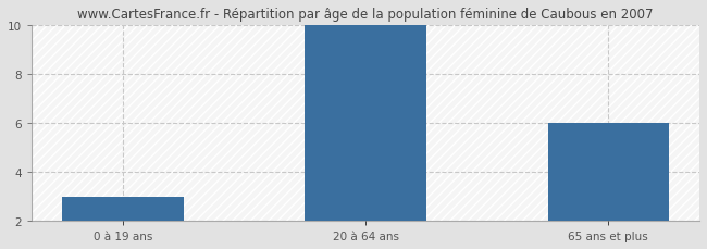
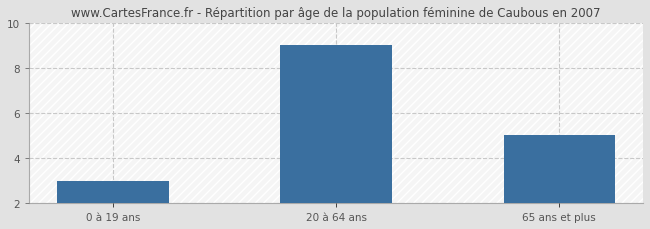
20 à 64 ans: 10 -> 9
65 ans et plus: 6 -> 5
